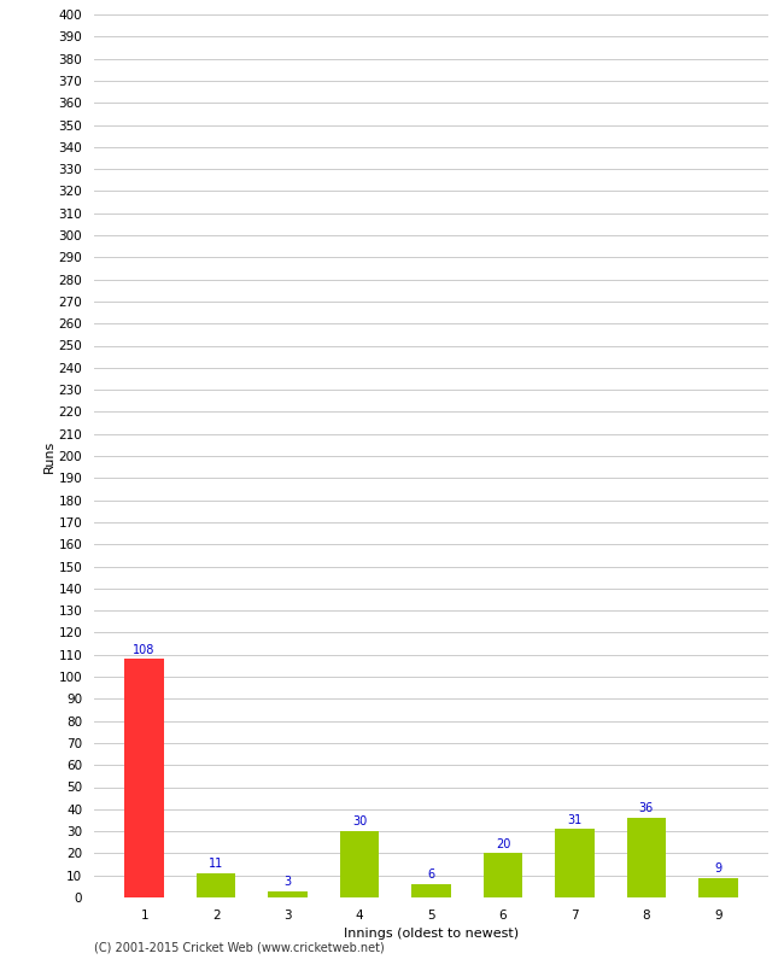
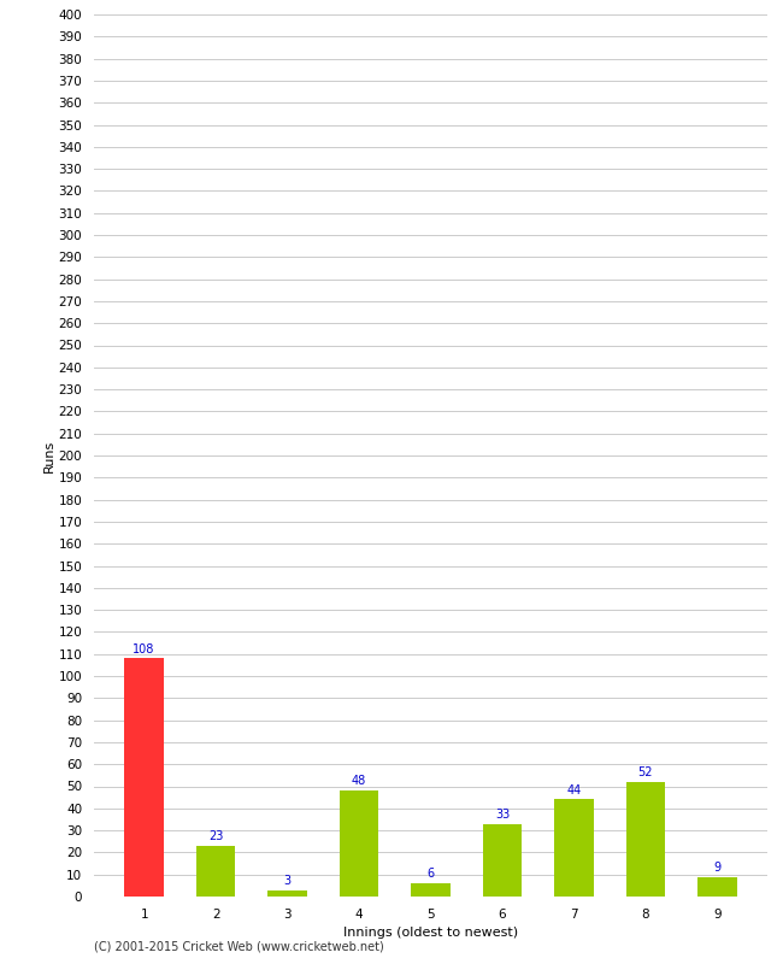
2: 11 -> 23
4: 30 -> 48
6: 20 -> 33
7: 31 -> 44
8: 36 -> 52
